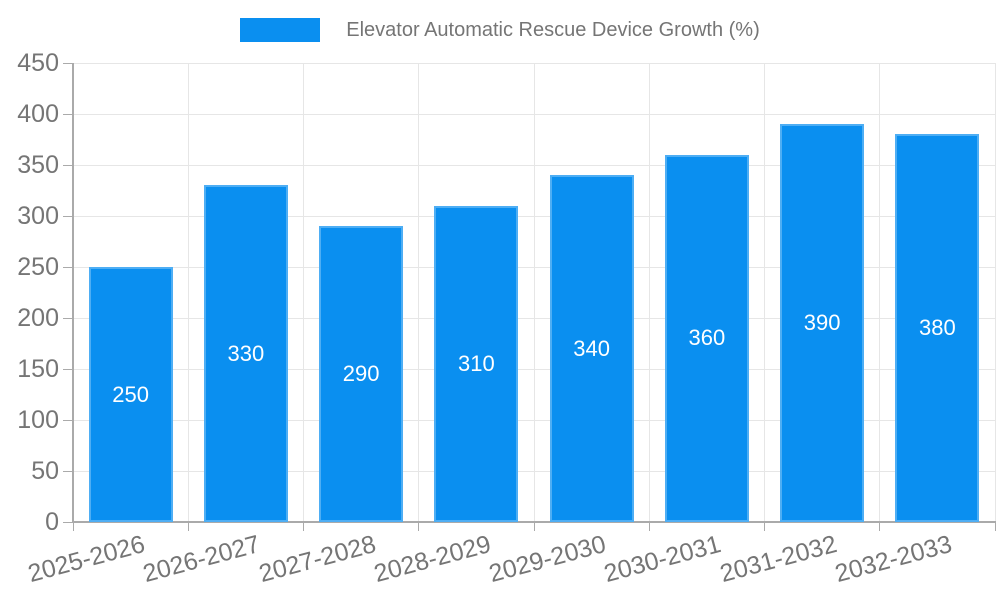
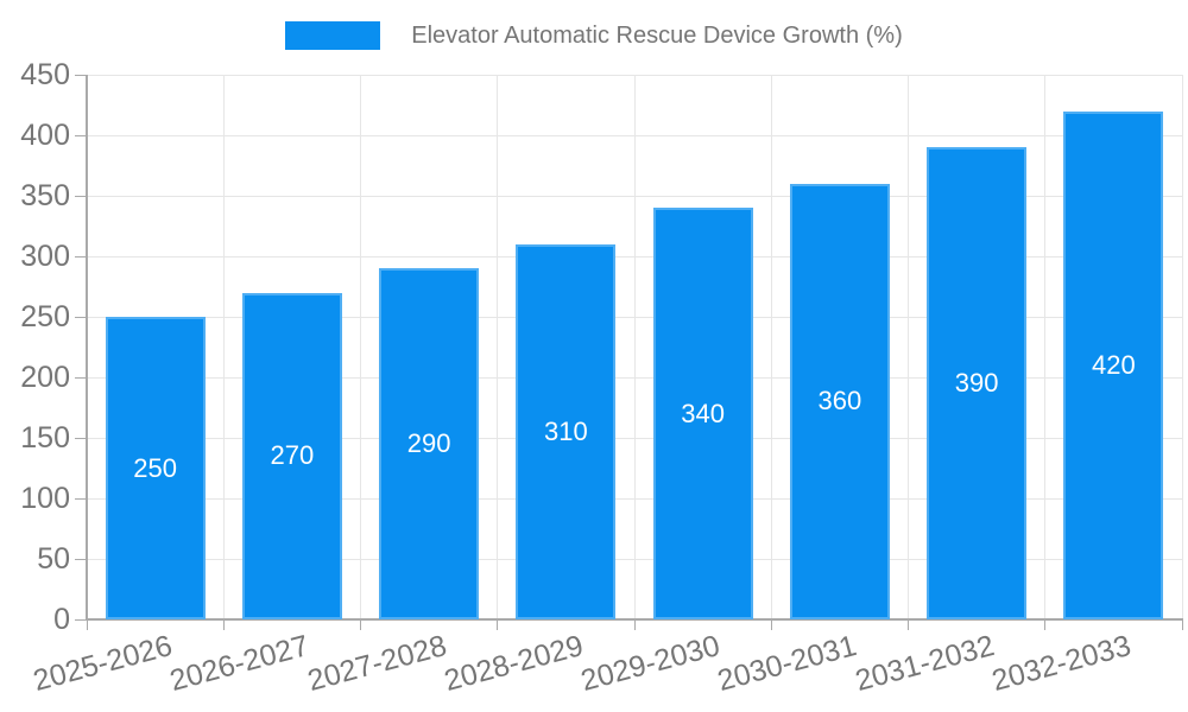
2026-2027: 330 -> 270
2032-2033: 380 -> 420
